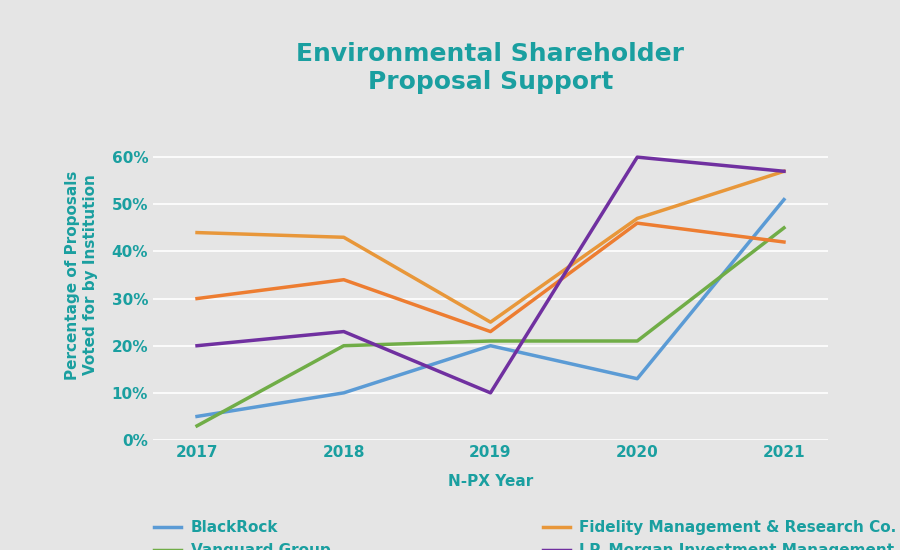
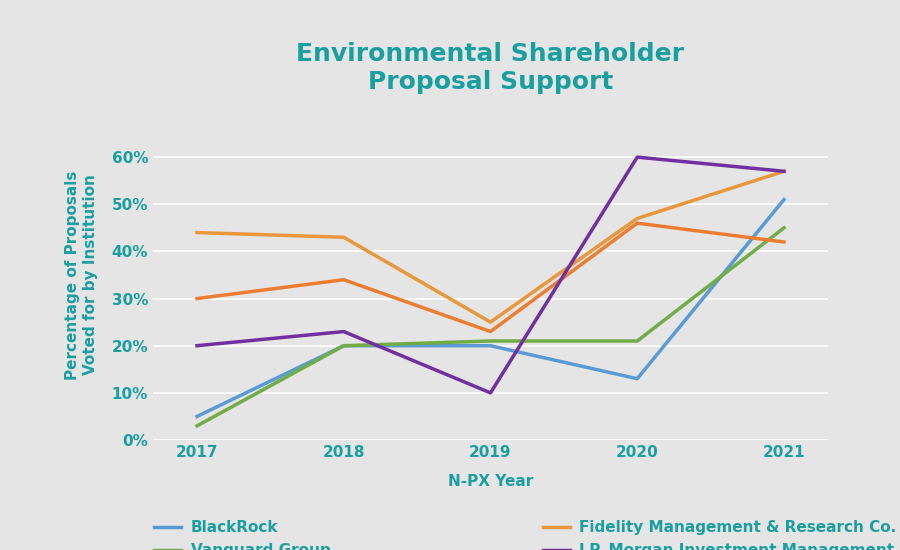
BlackRock/2018: 10% -> 20%
